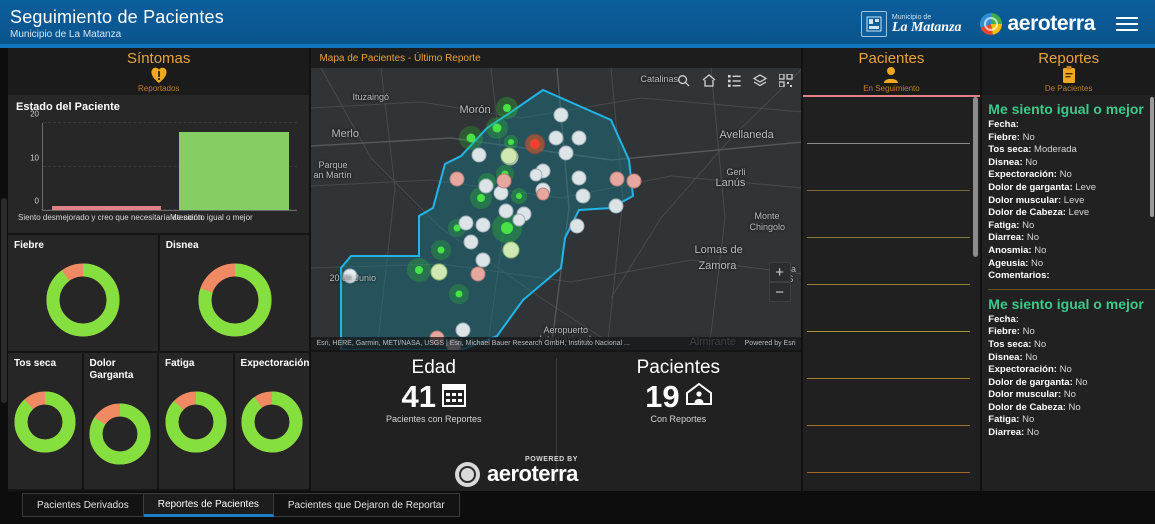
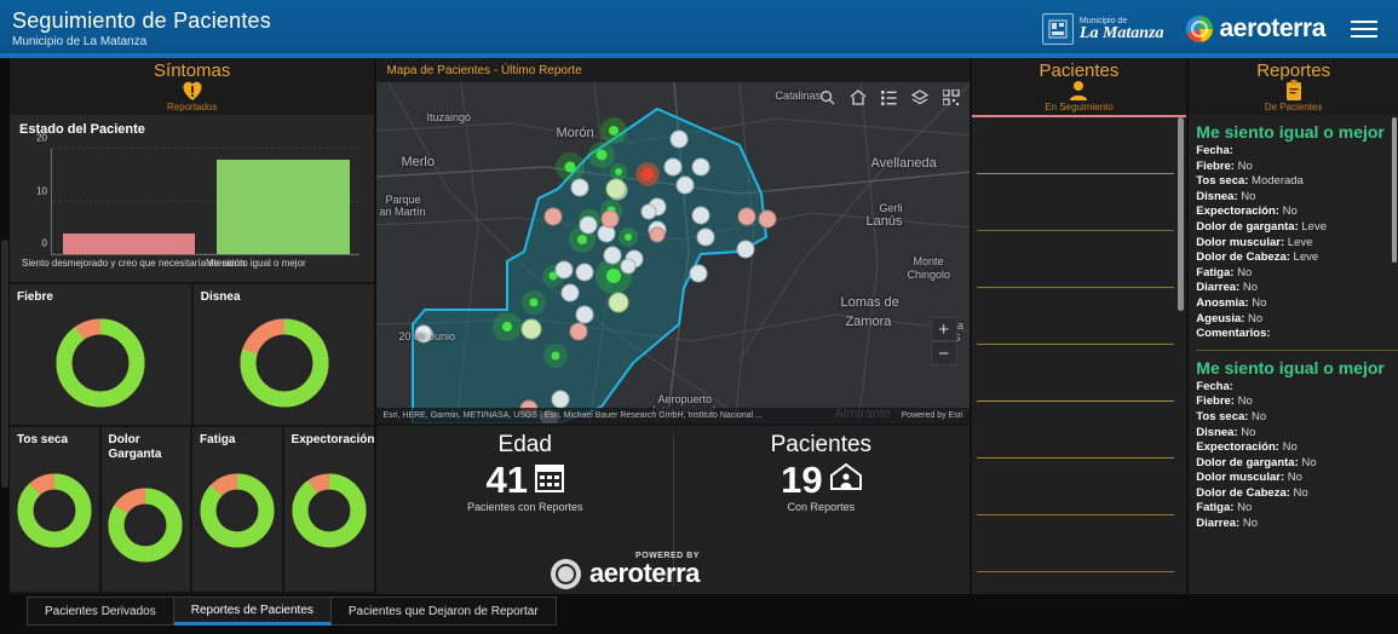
Siento desmejorado y creo que necesitaría atención: 1 -> 4
